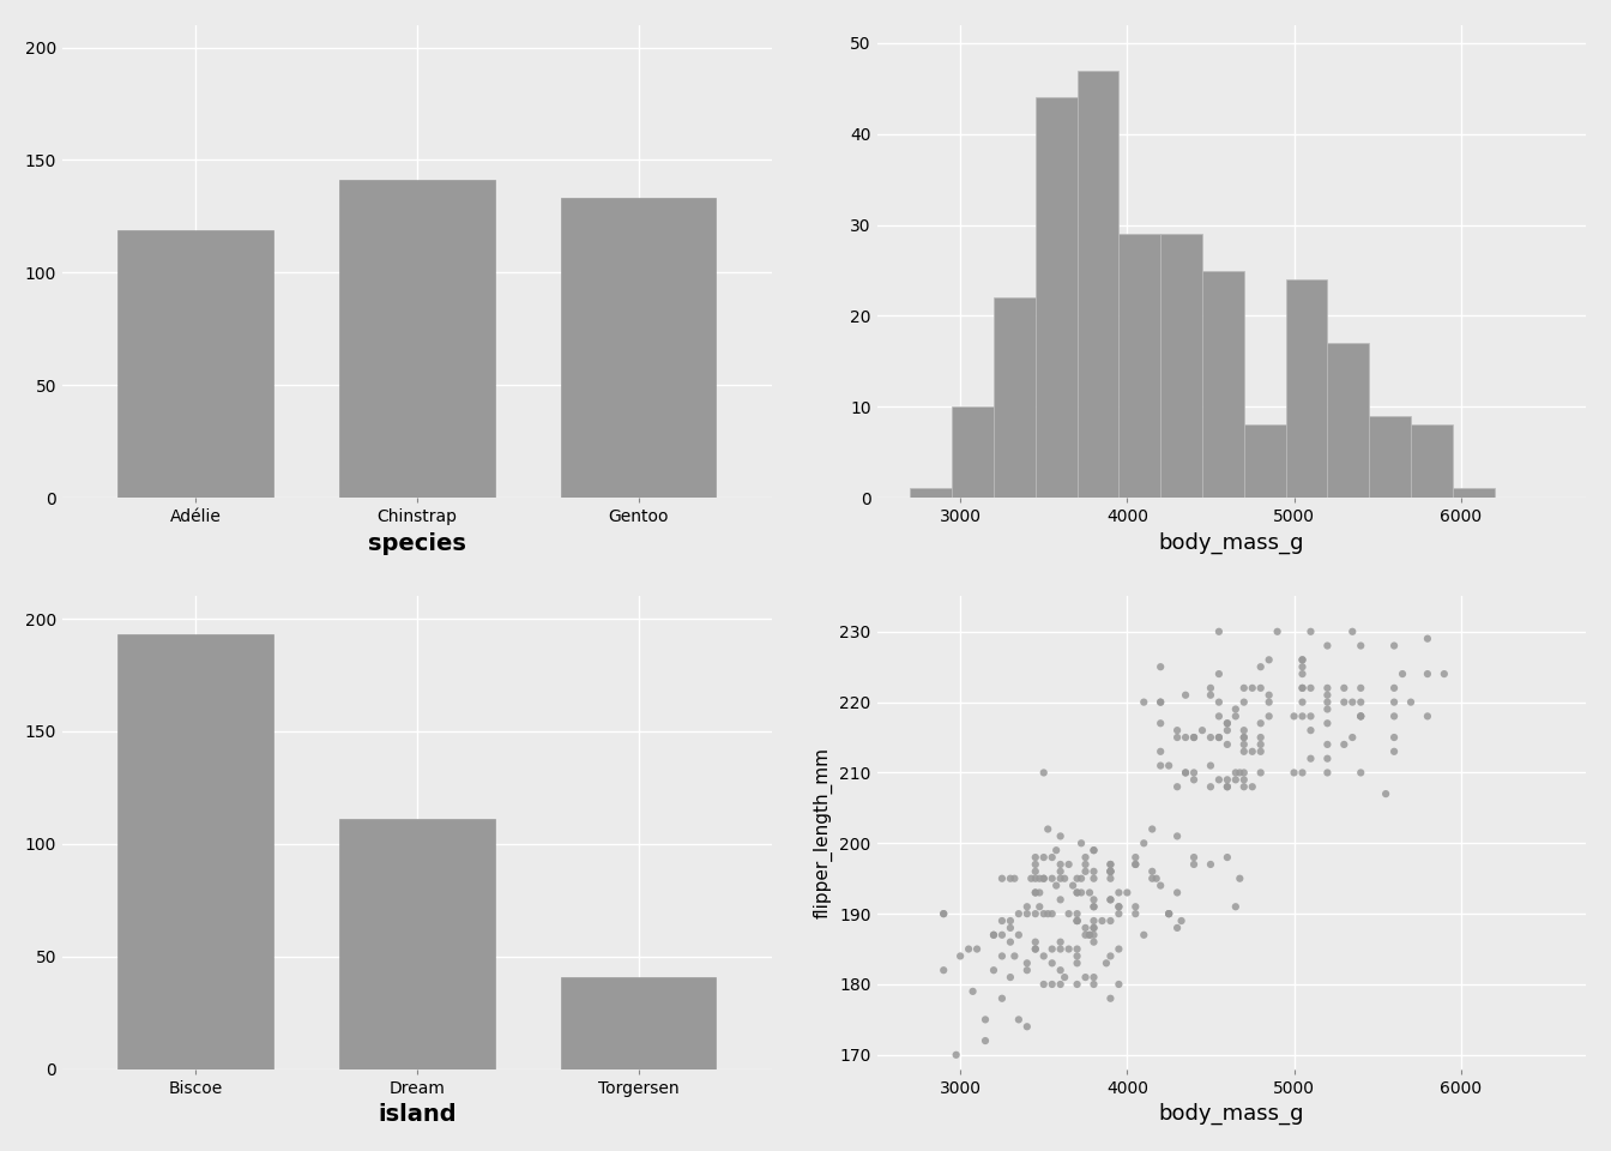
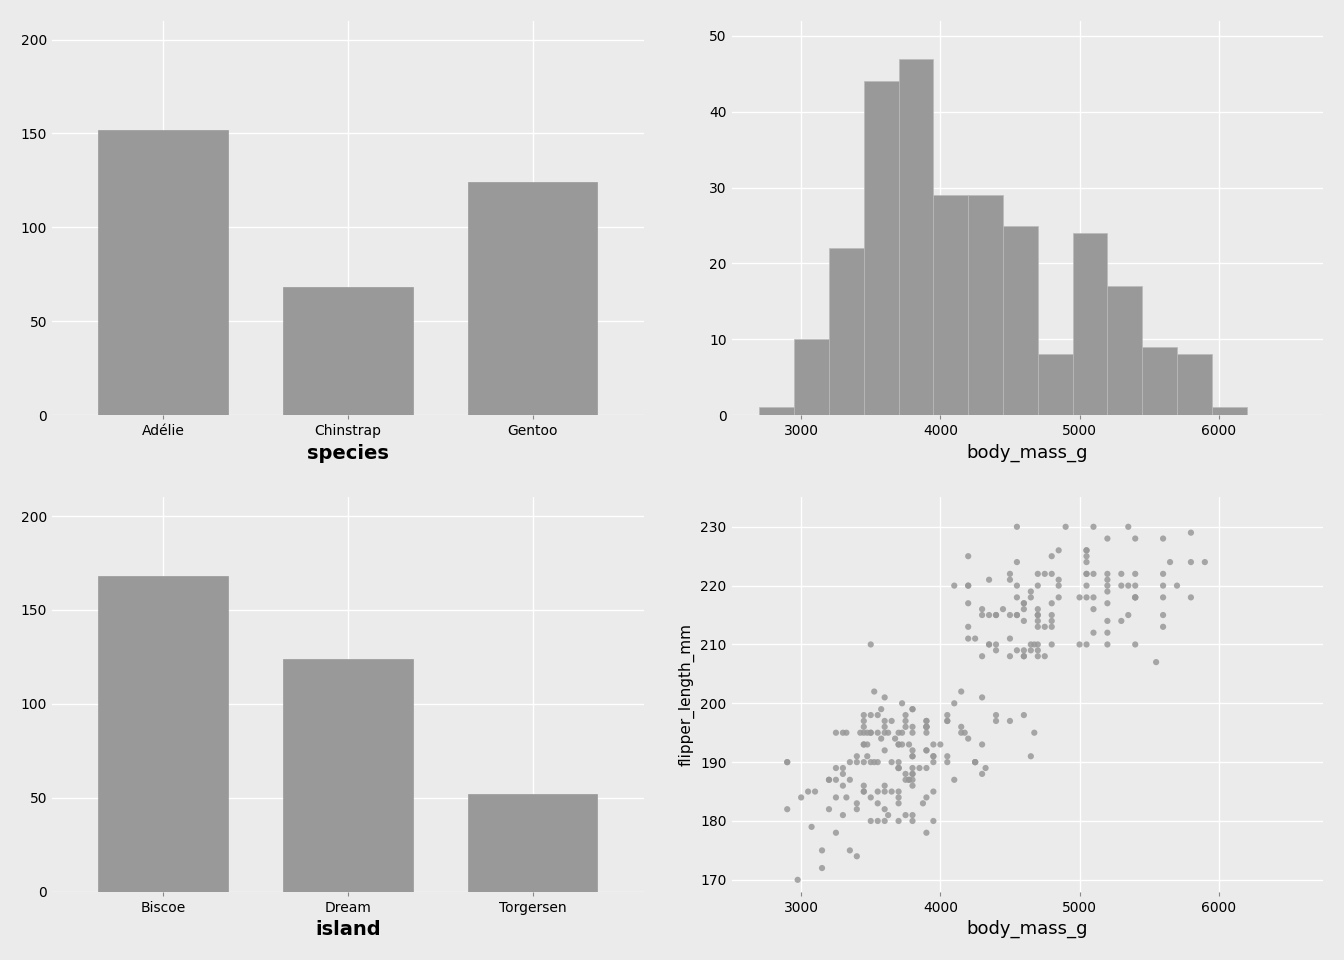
Adélie: 119 -> 152
Chinstrap: 141 -> 68
Gentoo: 133 -> 124
Biscoe: 193 -> 168
Dream: 111 -> 124
Torgersen: 41 -> 52
